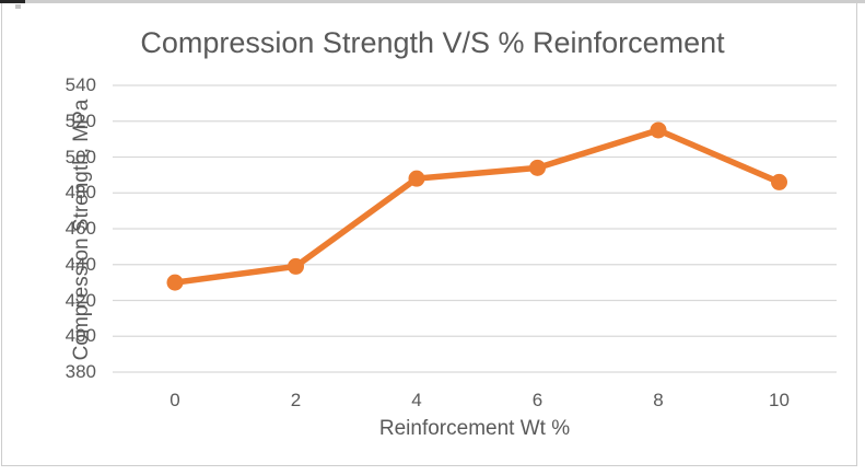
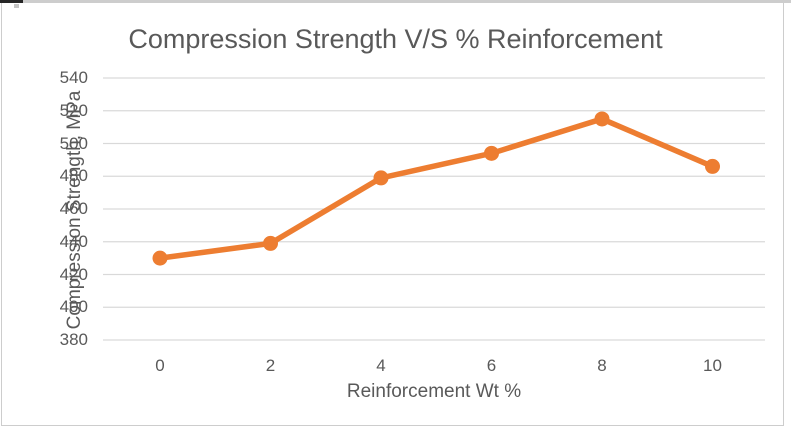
4: 488 -> 479
